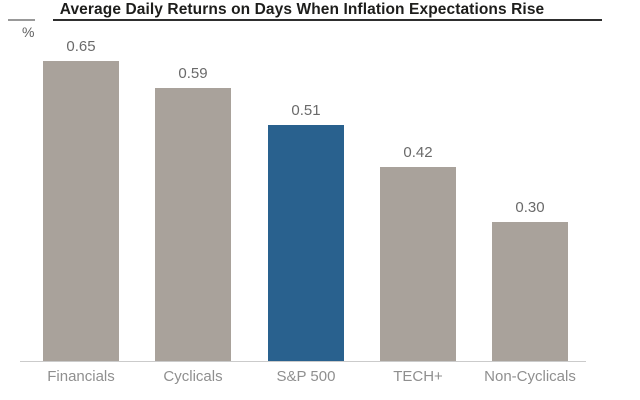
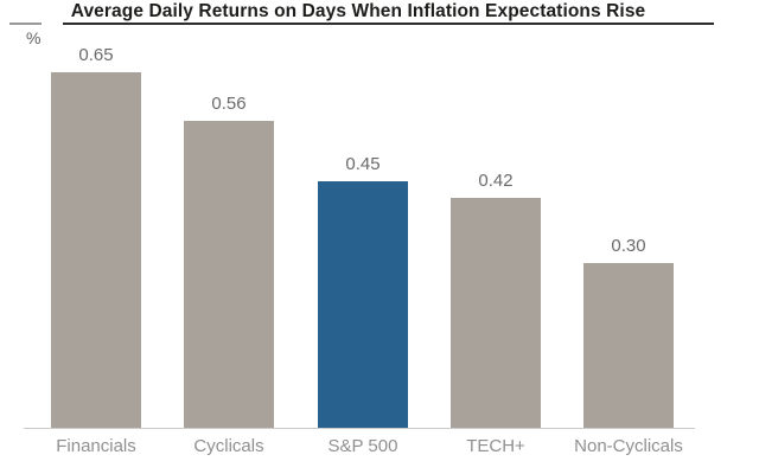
Cyclicals: 0.59 -> 0.56
S&P 500: 0.51 -> 0.45
